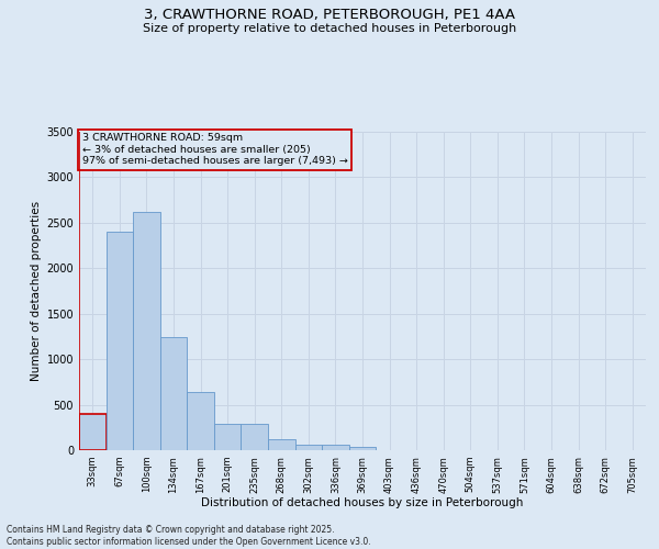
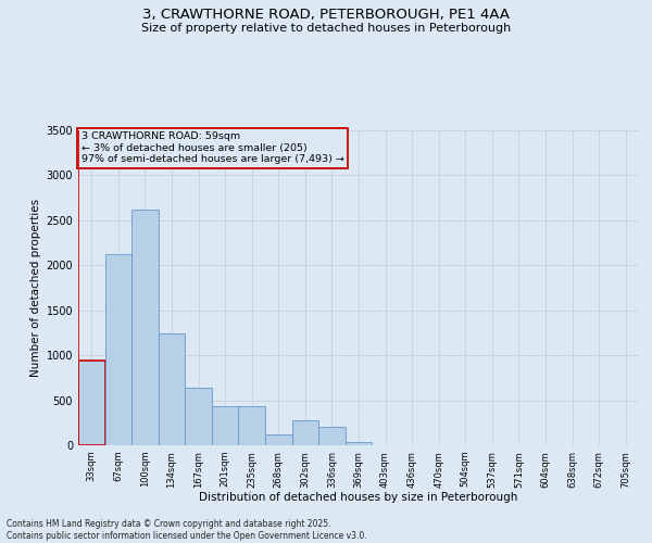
33sqm: 400 -> 940
67sqm: 2400 -> 2120
201sqm: 290 -> 440
235sqm: 290 -> 440
302sqm: 60 -> 280
336sqm: 60 -> 200
